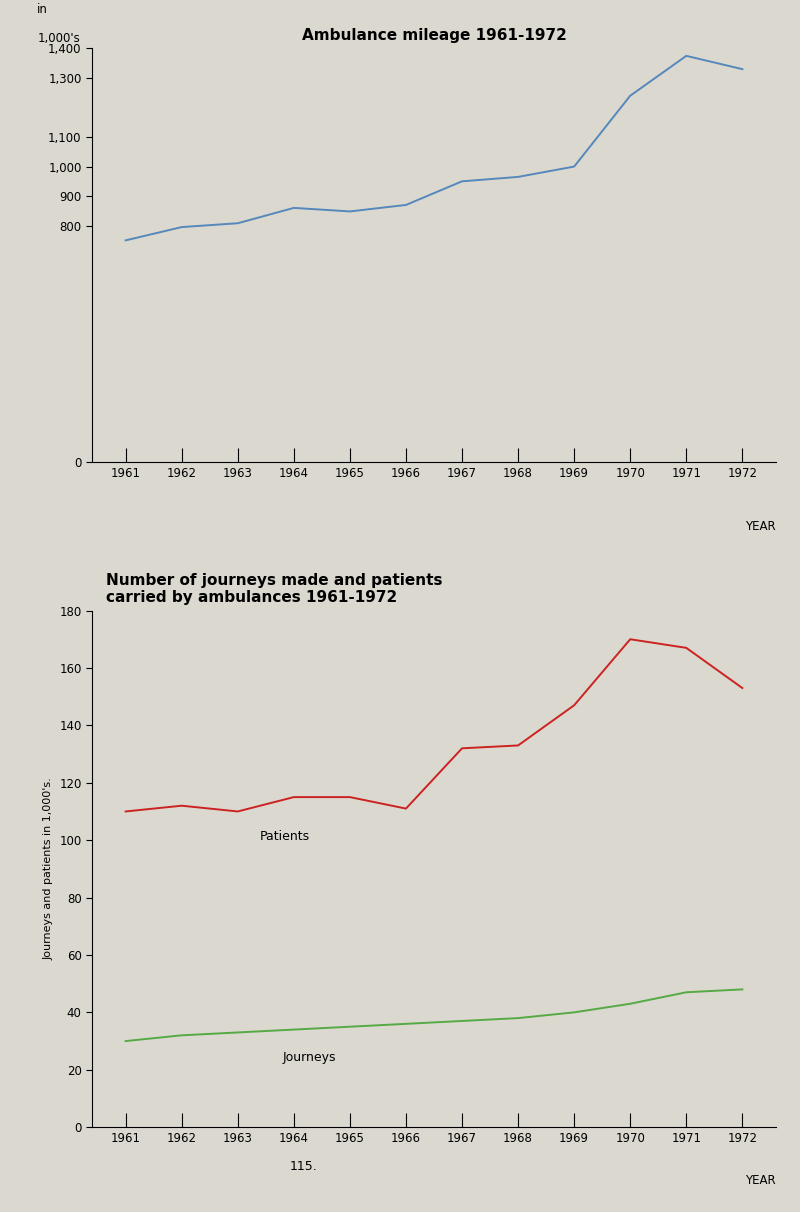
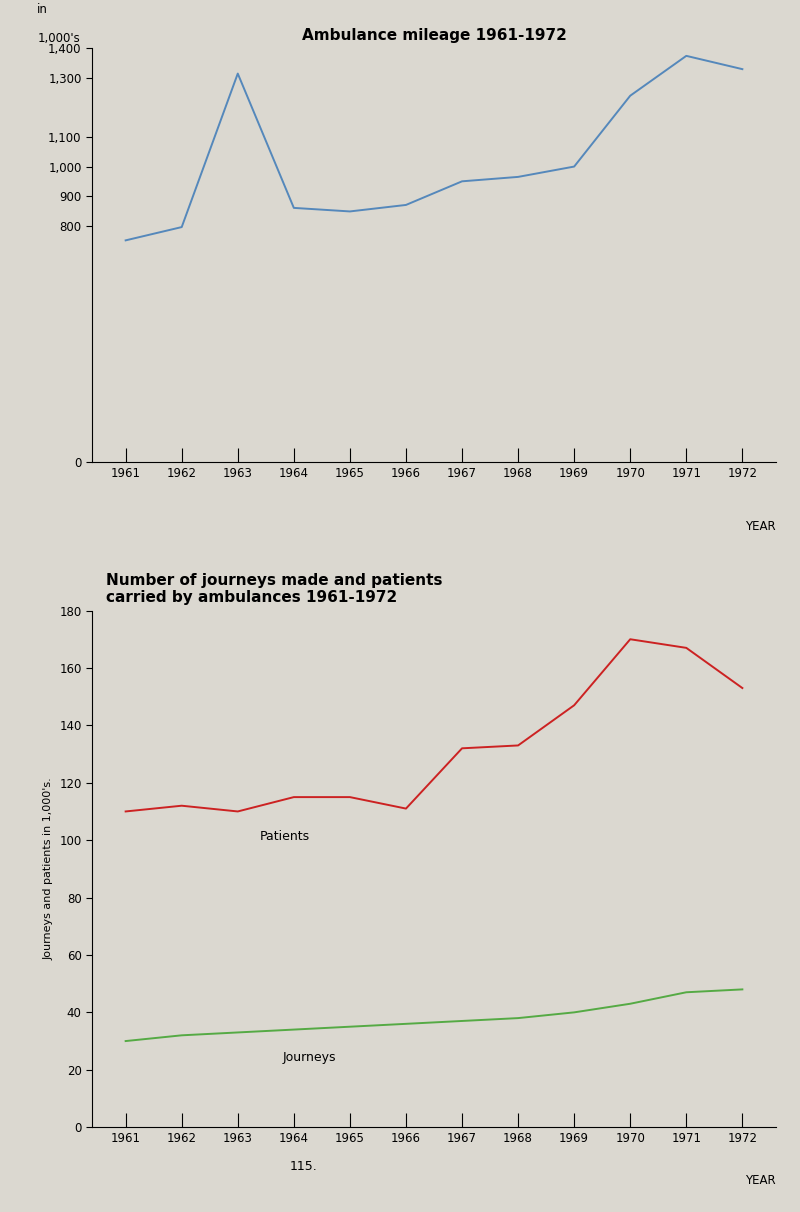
Ambulance mileage 1961-1972/1963: 808 -> 1,315
